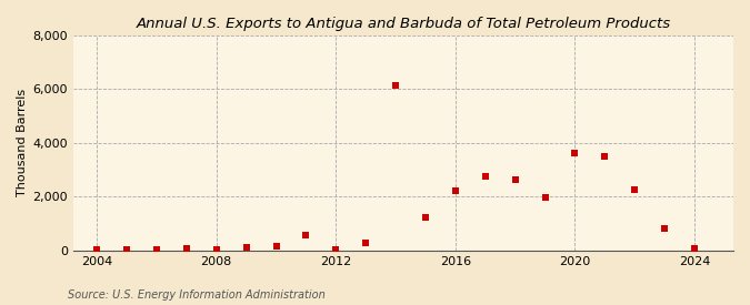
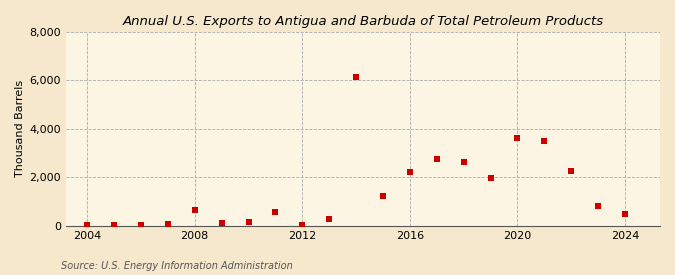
2008: 30 -> 650
2024: 60 -> 500
